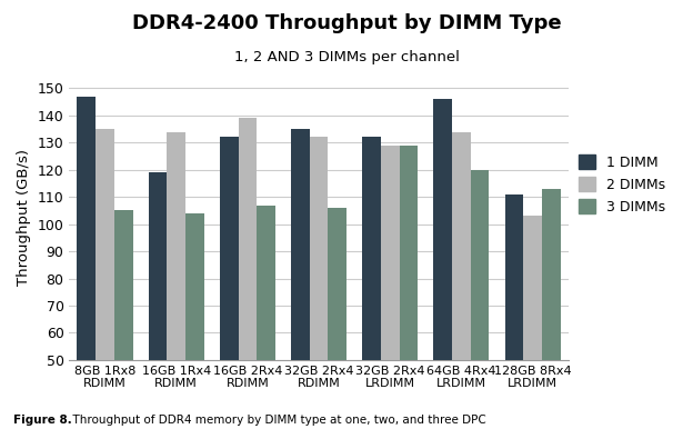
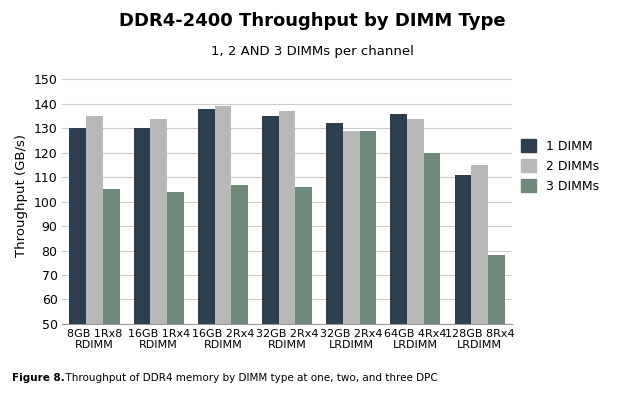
1 DIMM/8GB 1Rx8 RDIMM: 147 -> 130
1 DIMM/16GB 1Rx4 RDIMM: 119 -> 130
1 DIMM/16GB 2Rx4 RDIMM: 132 -> 138
2 DIMMs/32GB 2Rx4 RDIMM: 132 -> 137
1 DIMM/64GB 4Rx4 LRDIMM: 146 -> 136
2 DIMMs/128GB 8Rx4 LRDIMM: 103 -> 115
3 DIMMs/128GB 8Rx4 LRDIMM: 113 -> 78
